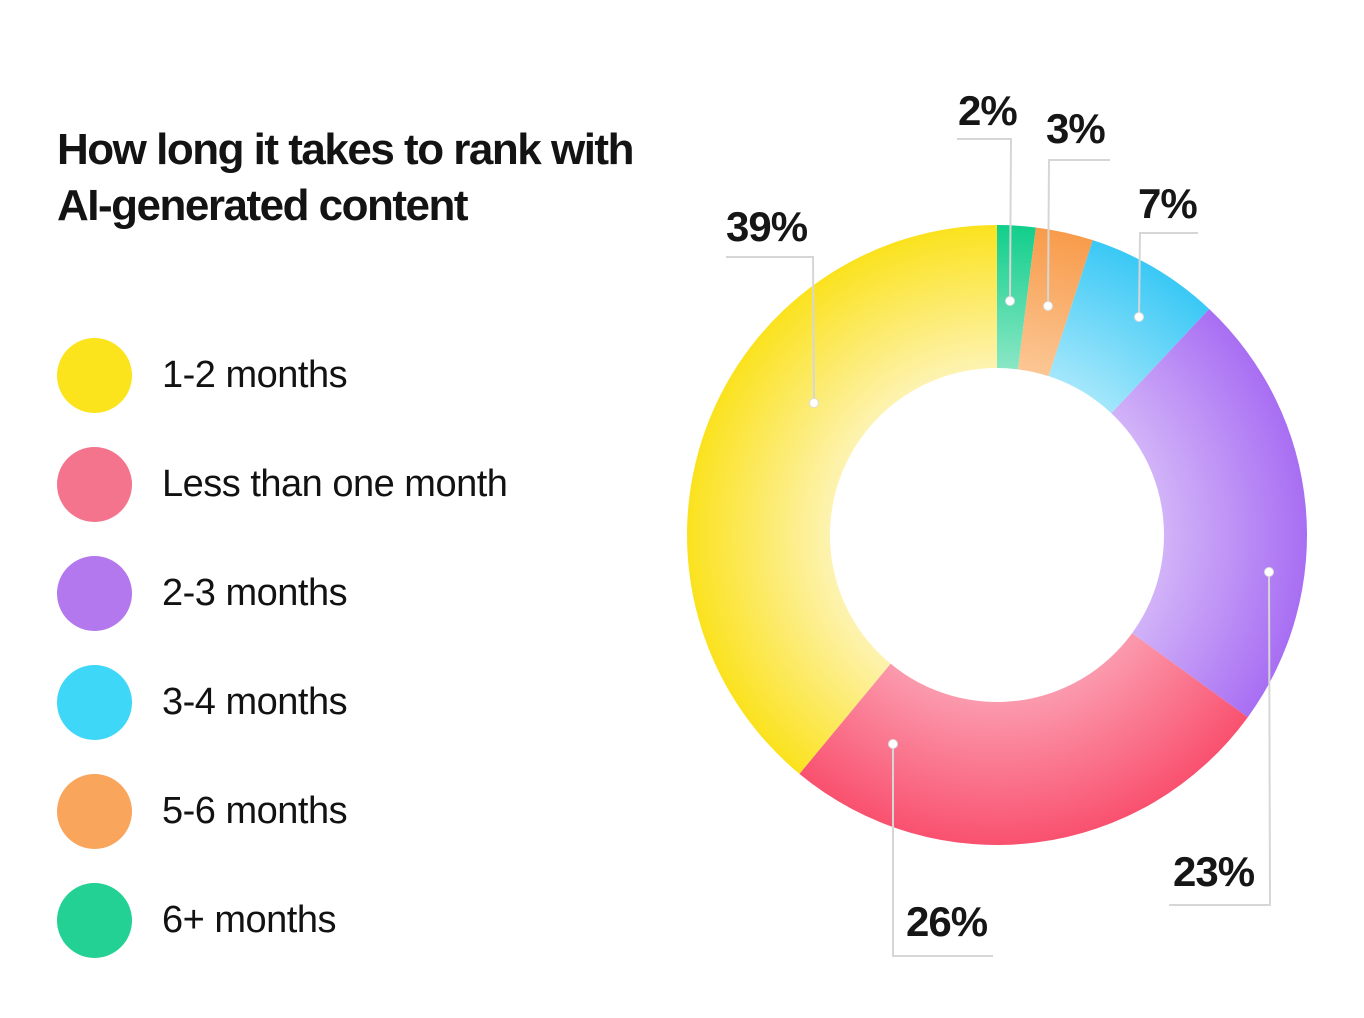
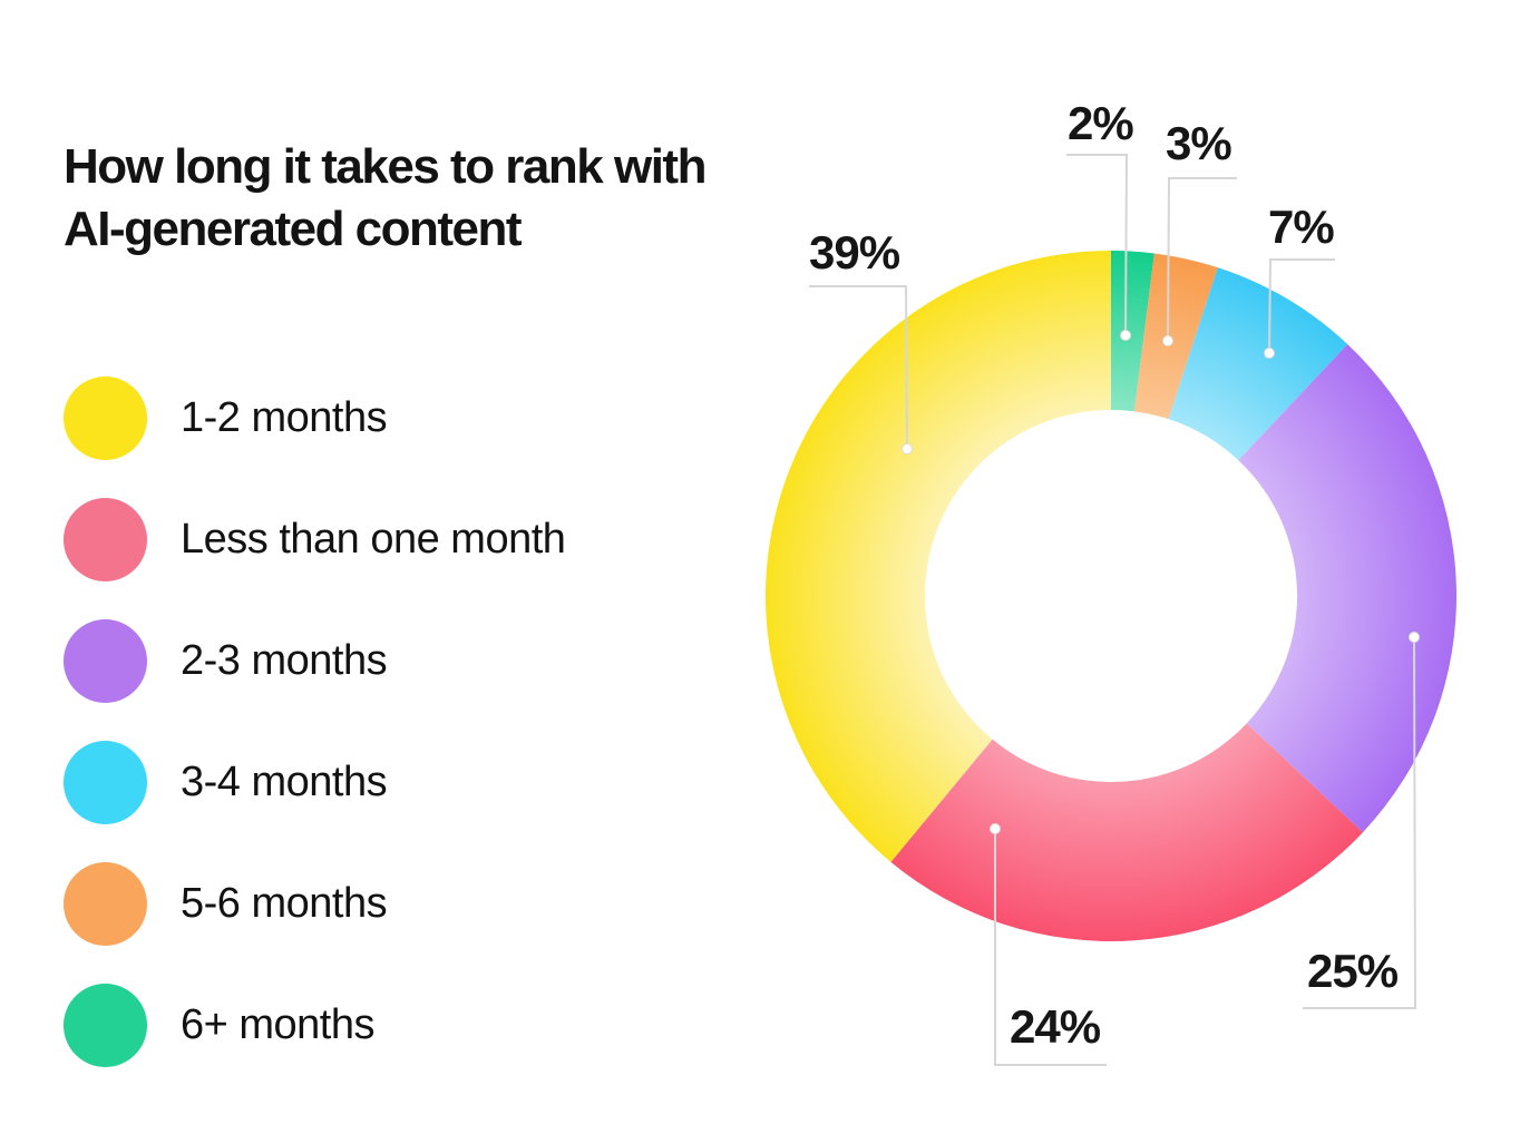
2-3 months: 23% -> 25%
Less than one month: 26% -> 24%
